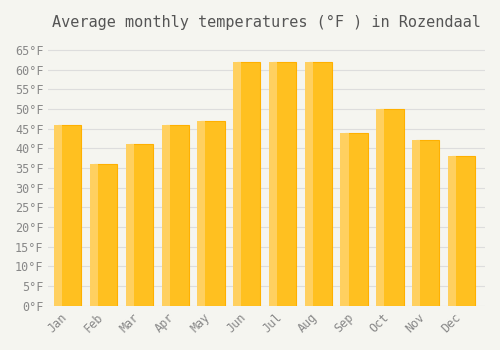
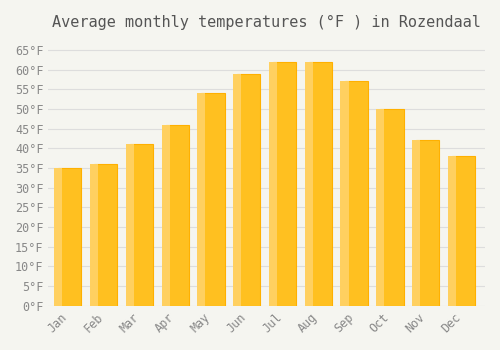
Jan: 46°F -> 35°F
May: 47°F -> 54°F
Jun: 62°F -> 59°F
Sep: 44°F -> 57°F
